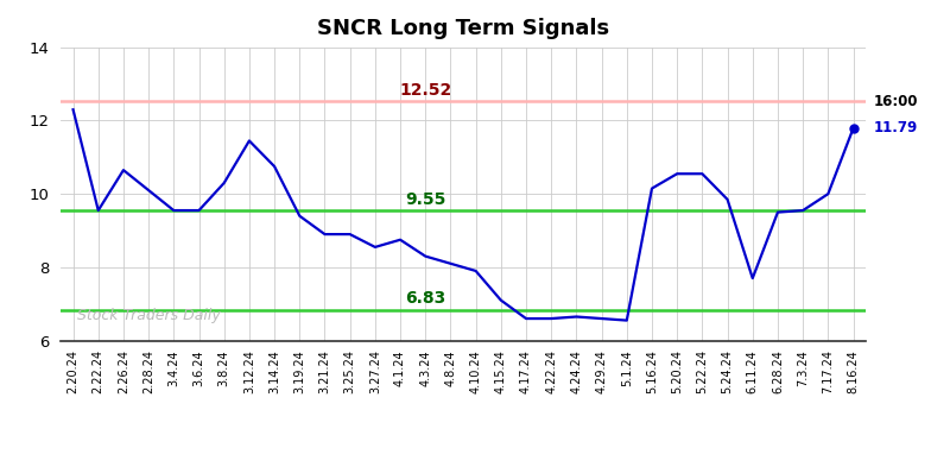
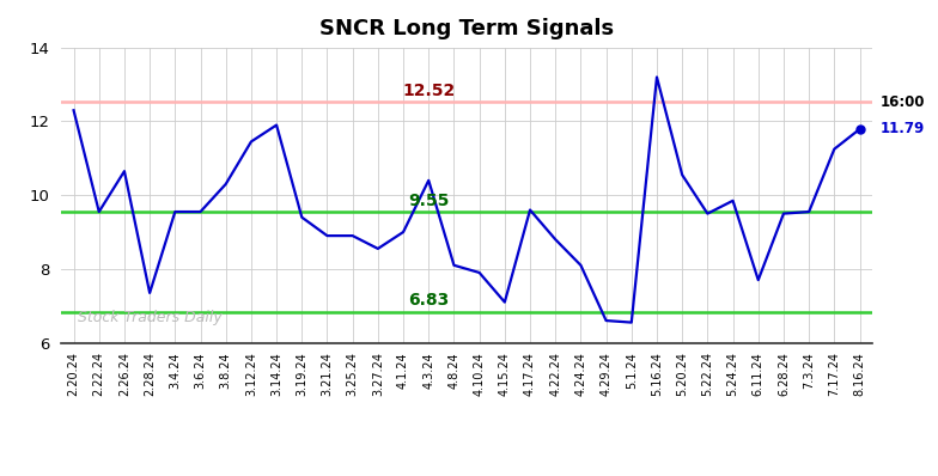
2.28.24: 10.10 -> 7.35
3.14.24: 10.75 -> 11.90
4.1.24: 8.75 -> 9.00
4.3.24: 8.30 -> 10.40
4.17.24: 6.60 -> 9.60
4.22.24: 6.60 -> 8.80
4.24.24: 6.65 -> 8.10
5.16.24: 10.15 -> 13.20
5.22.24: 10.55 -> 9.50
7.17.24: 10.00 -> 11.25
